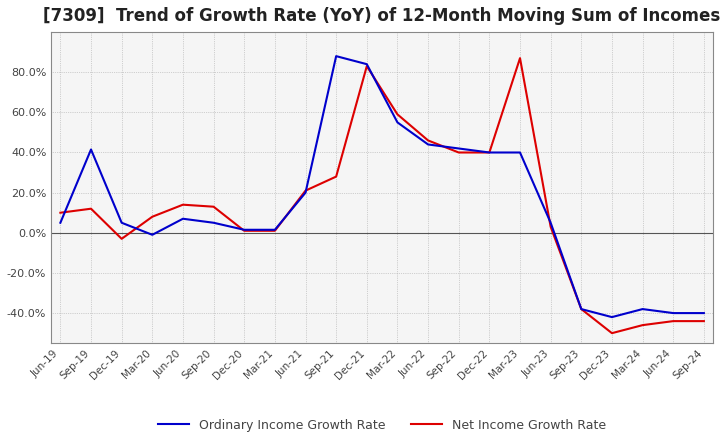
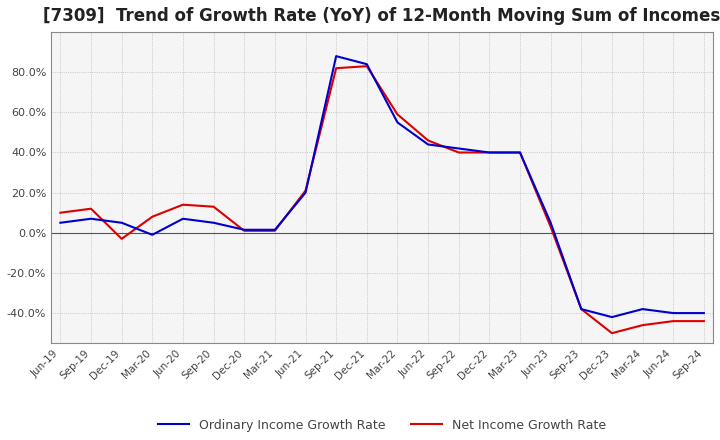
Ordinary Income Growth Rate/Sep-19: 41.5% -> 7.0%
Net Income Growth Rate/Sep-21: 28% -> 82%
Net Income Growth Rate/Mar-23: 87% -> 40%
